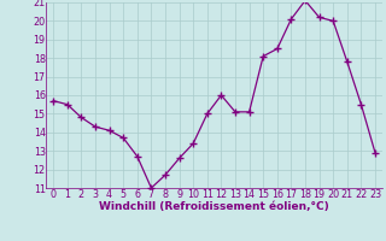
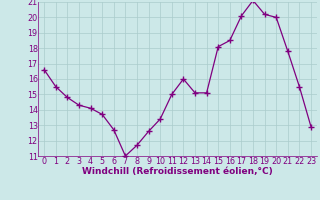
0: 15.7 -> 16.6
